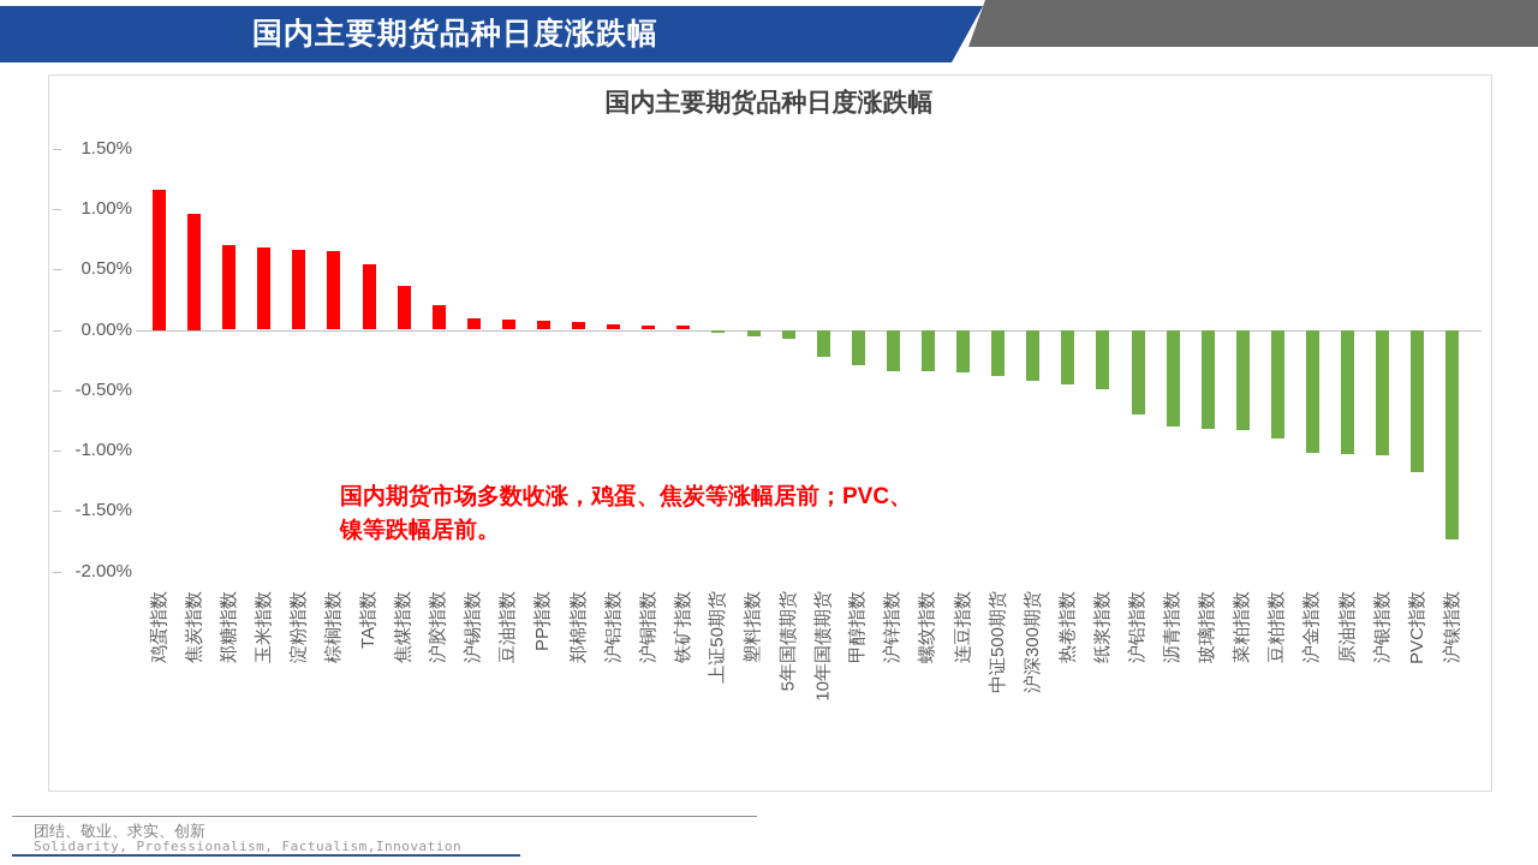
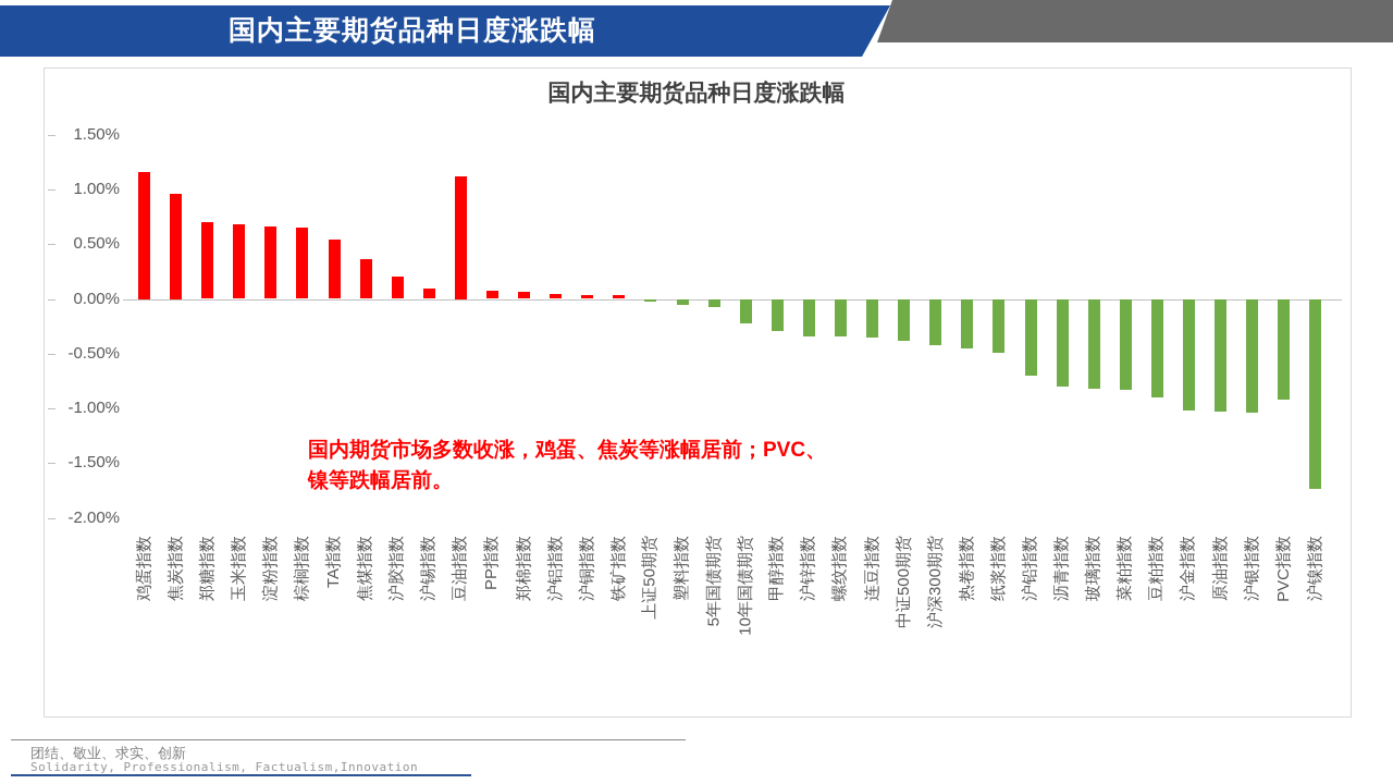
豆油指数: 0.08% -> 1.12%
PVC指数: -1.17% -> -0.91%
